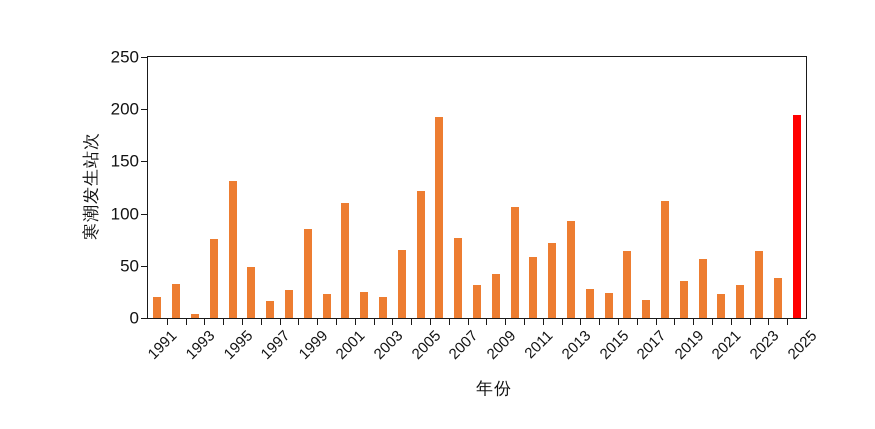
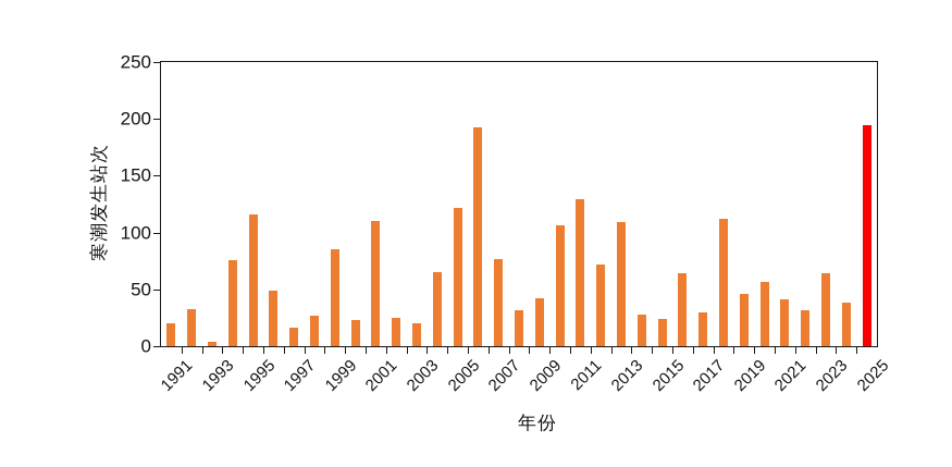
1995: 131 -> 116
2011: 58 -> 129
2013: 93 -> 109
2017: 17 -> 30
2019: 35 -> 46
2021: 23 -> 41
